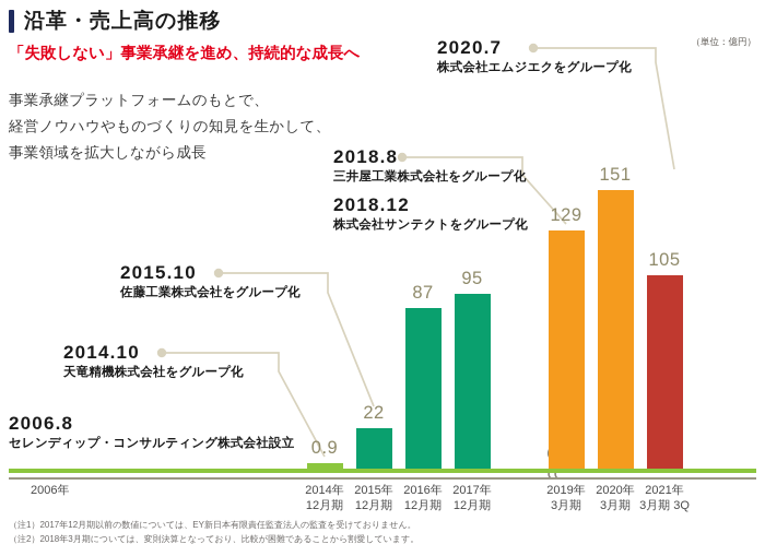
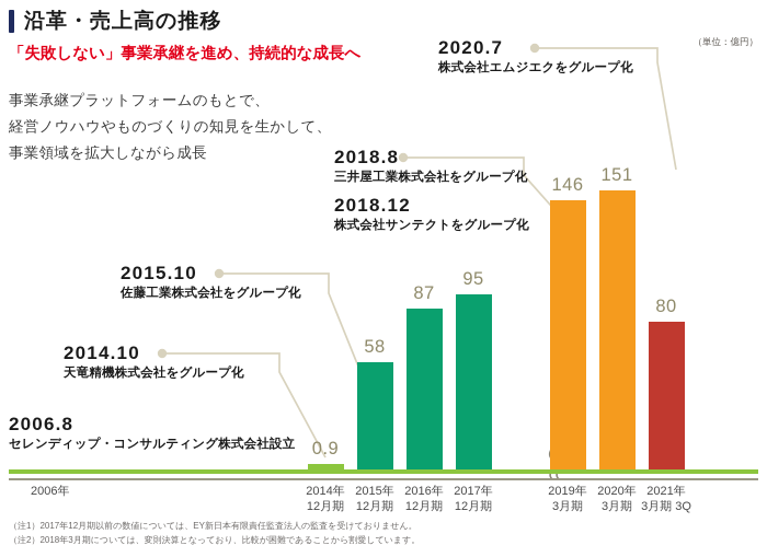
2015年12月期: 22 -> 58
2019年3月期: 129 -> 146
2021年3月期 3Q: 105 -> 80
